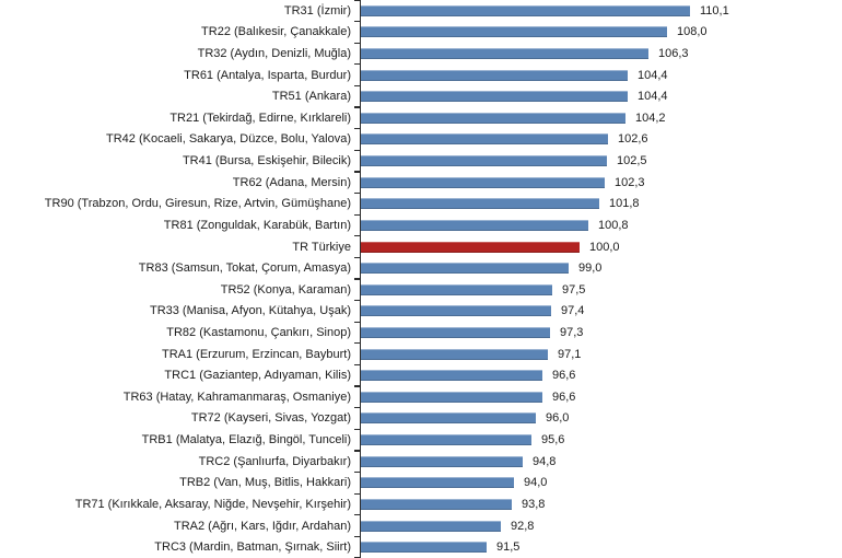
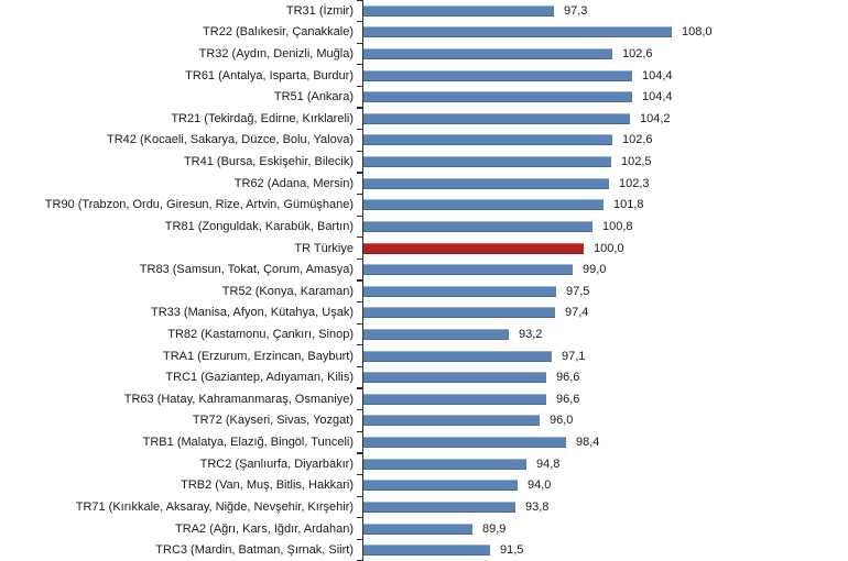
TR31 (İzmir): 110,1 -> 97,3
TR32 (Aydın, Denizli, Muğla): 106,3 -> 102,6
TR82 (Kastamonu, Çankırı, Sinop): 97,3 -> 93,2
TRB1 (Malatya, Elazığ, Bingöl, Tunceli): 95,6 -> 98,4
TRA2 (Ağrı, Kars, Iğdır, Ardahan): 92,8 -> 89,9
